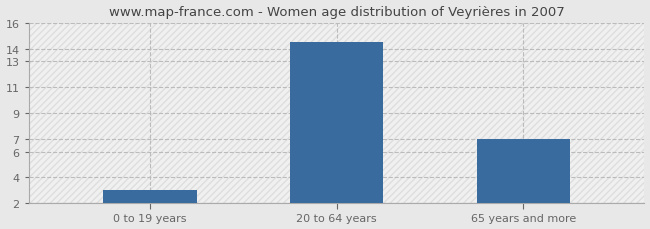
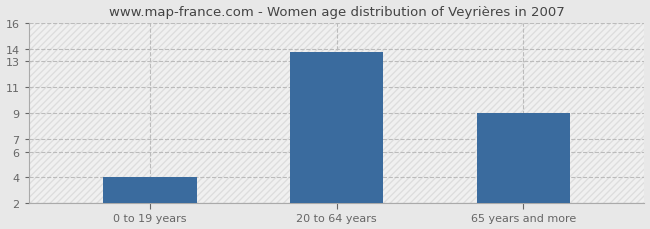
0 to 19 years: 3.0 -> 4.0
20 to 64 years: 14.5 -> 13.7
65 years and more: 7.0 -> 9.0
